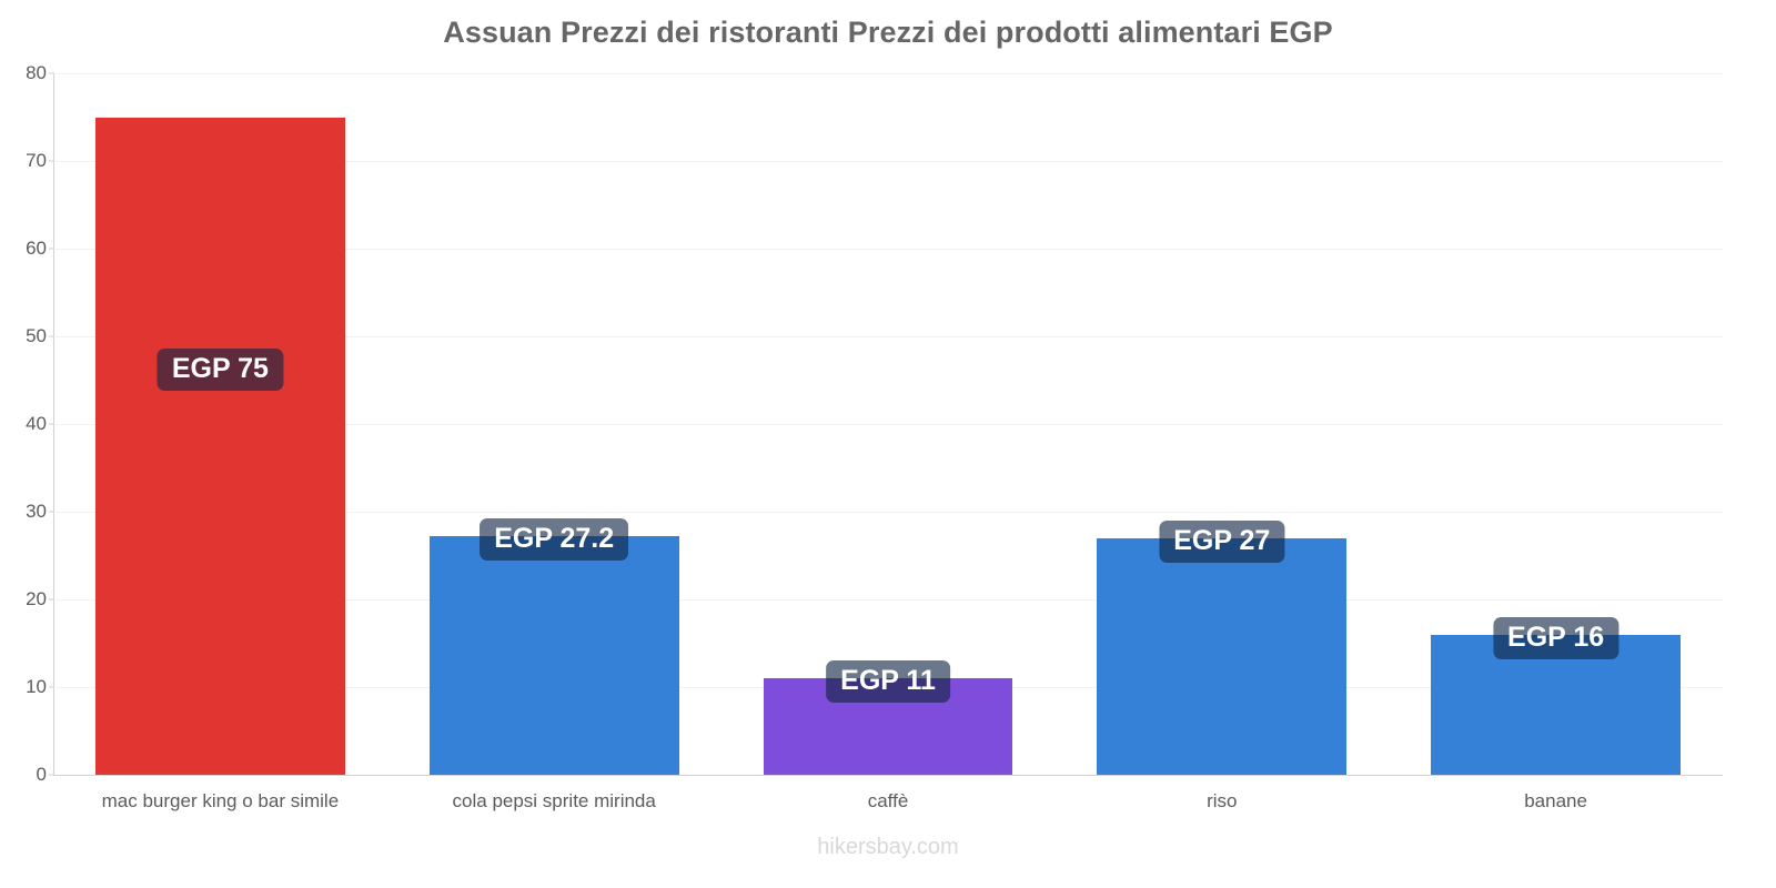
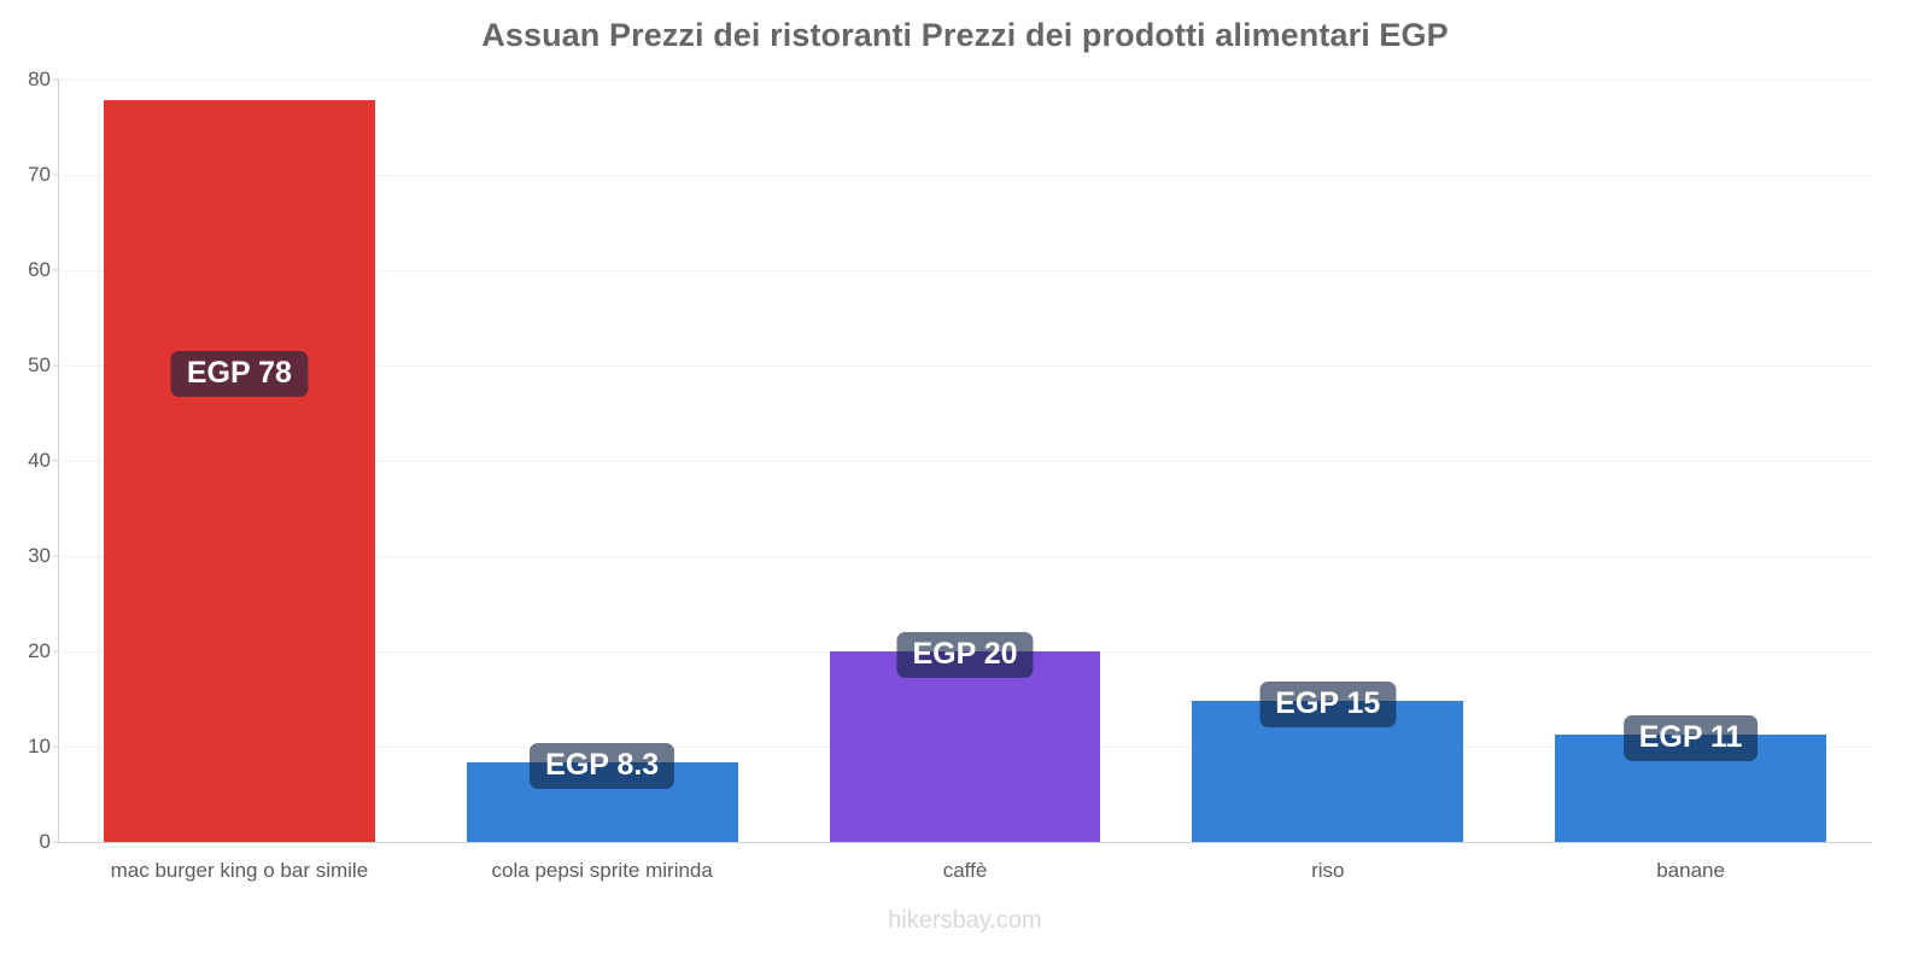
mac burger king o bar simile: 75 -> 78
cola pepsi sprite mirinda: 27.2 -> 8.3
caffè: 11 -> 20
riso: 27 -> 15
banane: 16 -> 11
